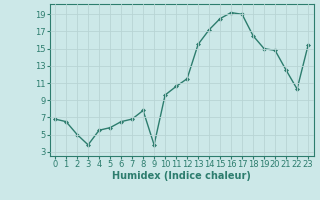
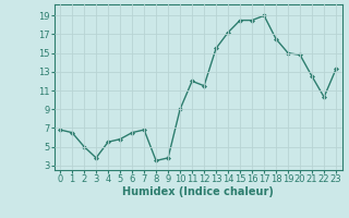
8: 7.8 -> 3.5
10: 9.6 -> 9.0
11: 10.6 -> 12.0
16: 19.2 -> 18.5
23: 15.4 -> 13.3
